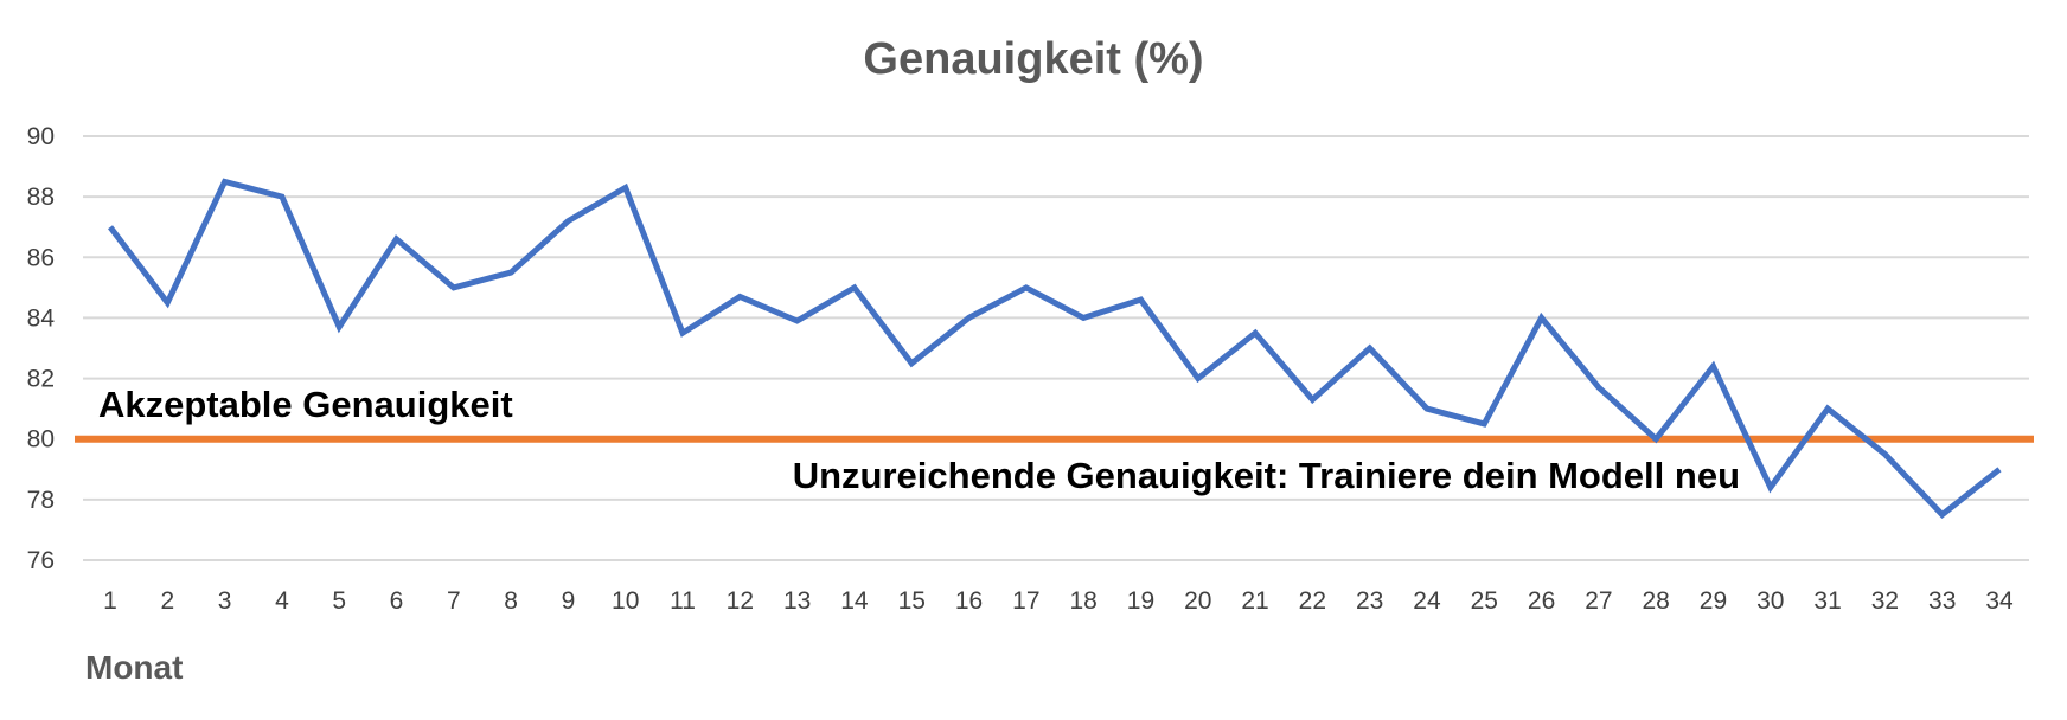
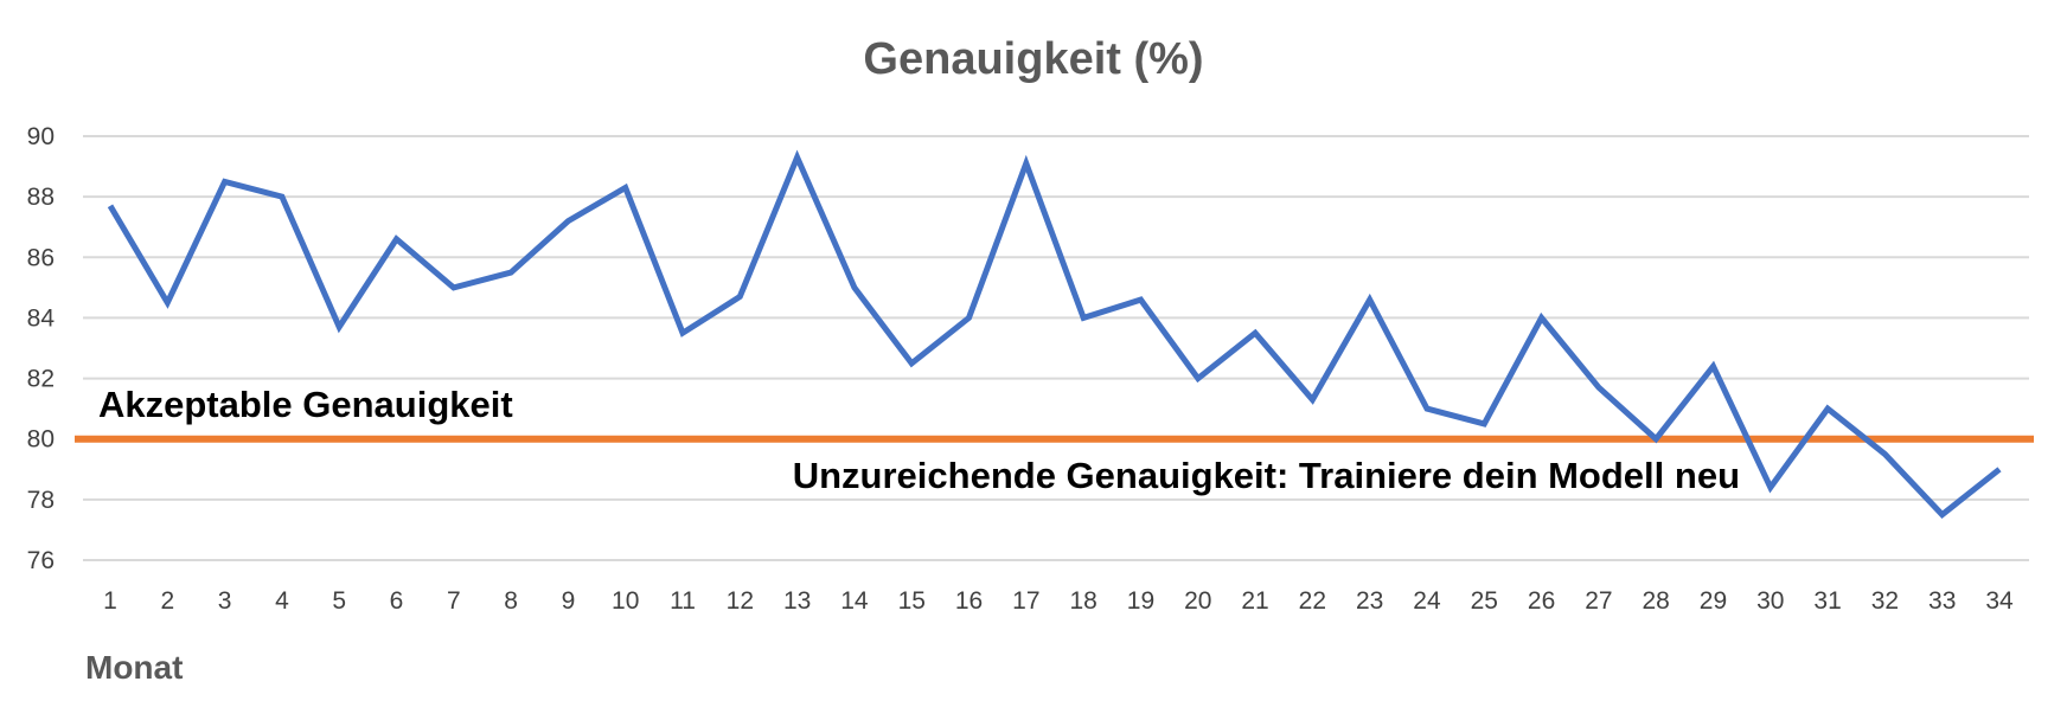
1: 87.0 -> 87.7
13: 83.9 -> 89.3
17: 85.0 -> 89.1
23: 83.0 -> 84.6
